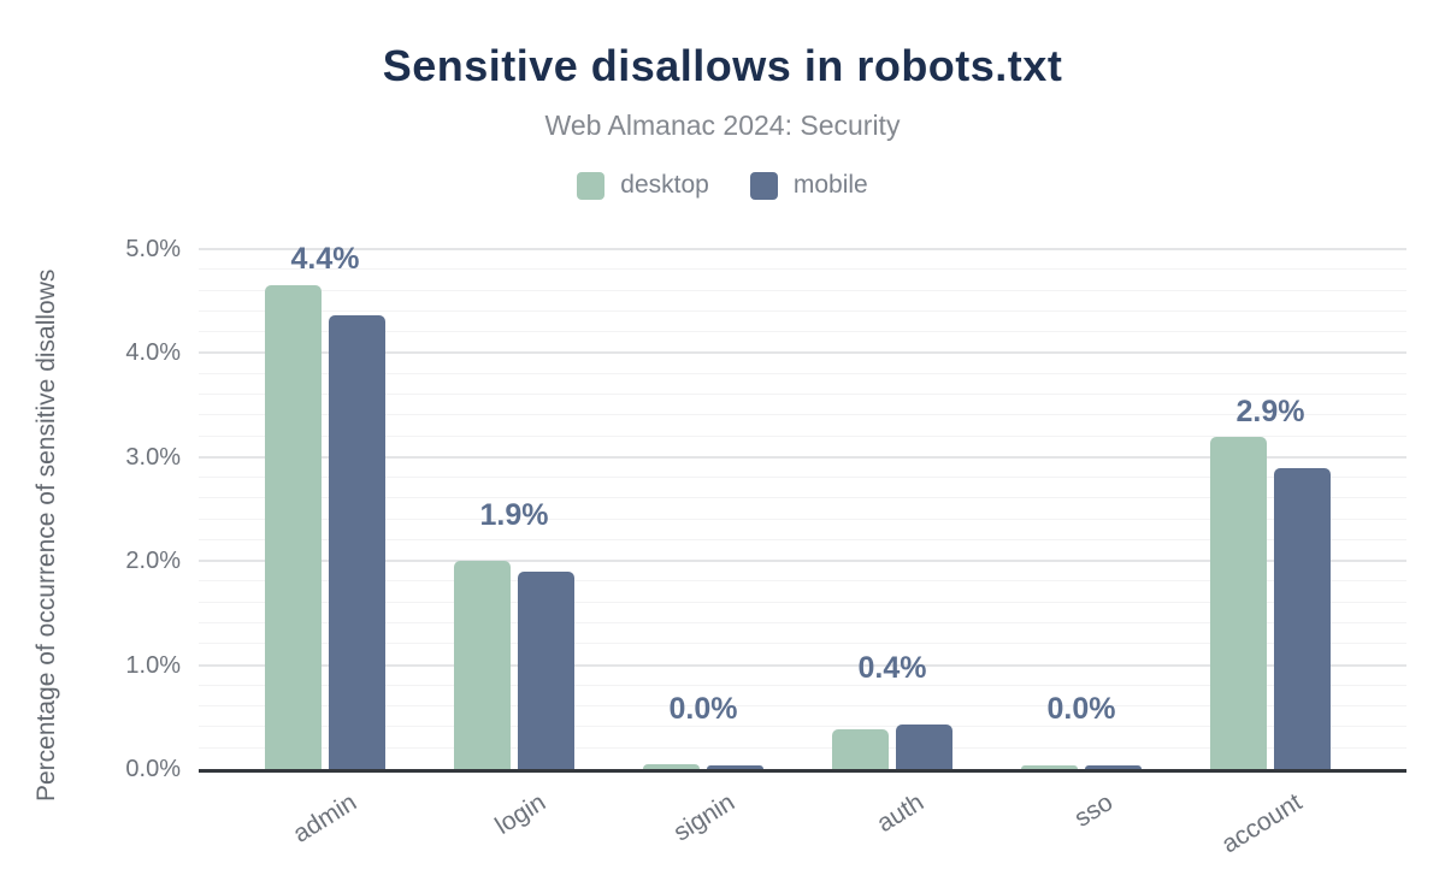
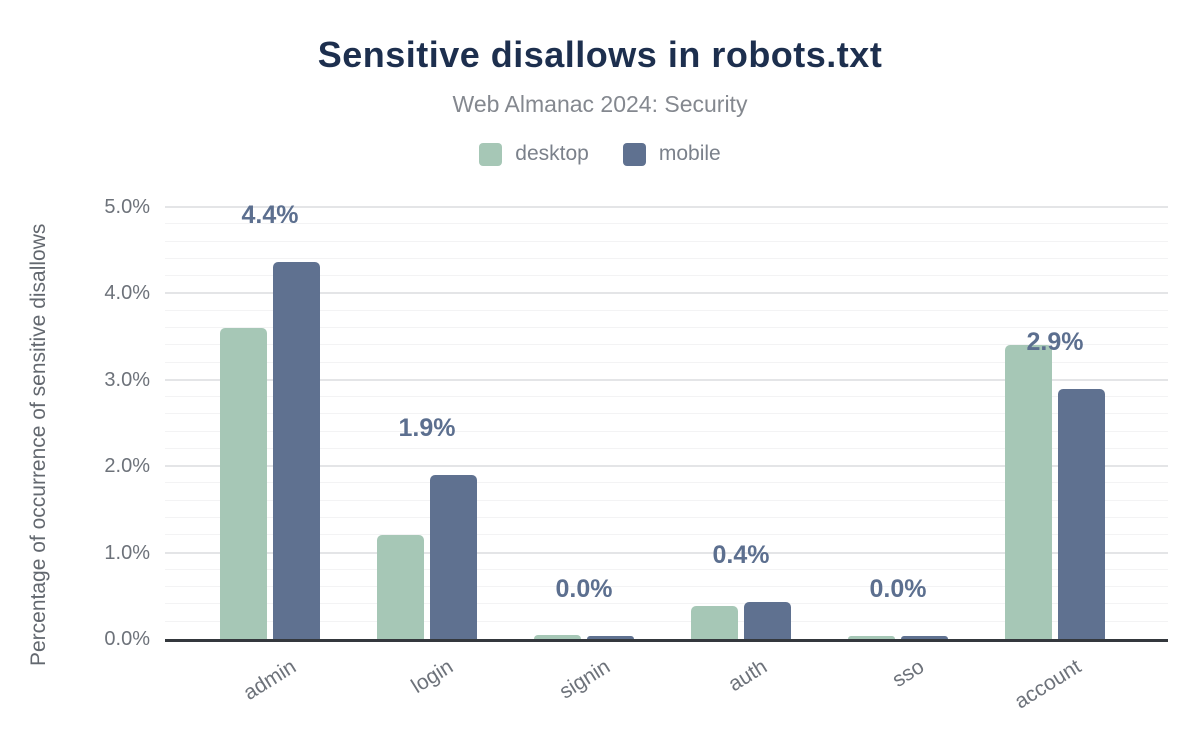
desktop/admin: 4.7% -> 3.6%
desktop/login: 2.0% -> 1.2%
desktop/account: 3.2% -> 3.4%
